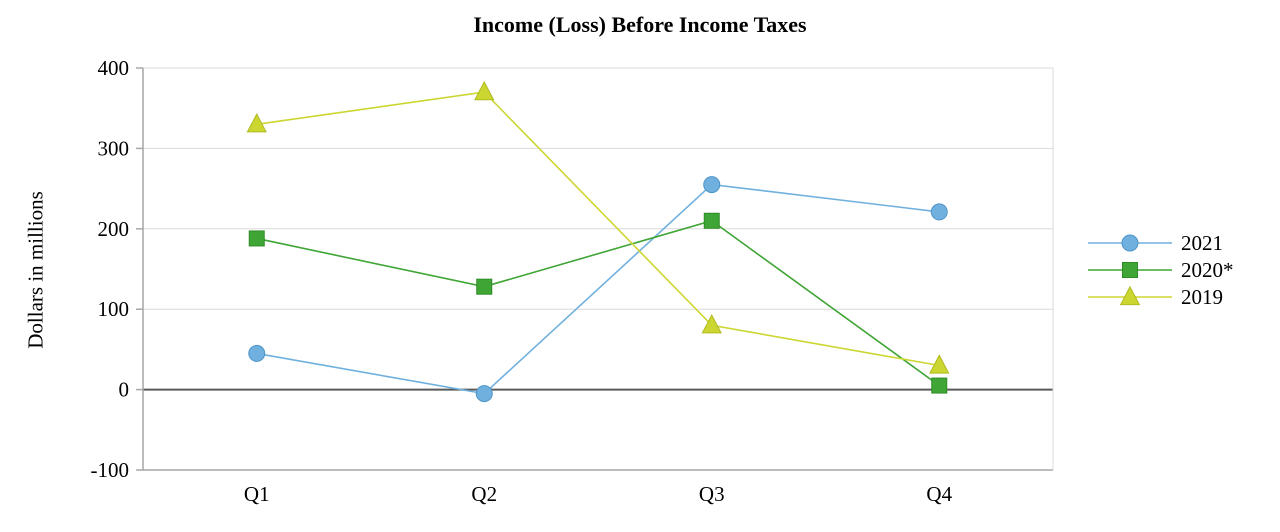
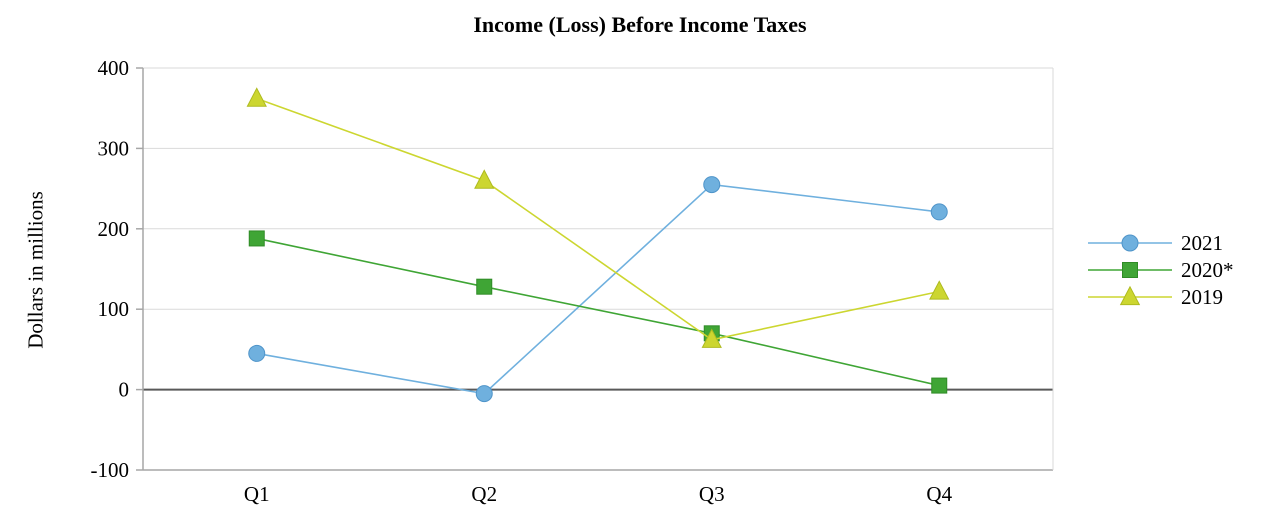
2019/Q1: 330 -> 360
2019/Q2: 370 -> 260
2020*/Q3: 210 -> 70
2019/Q3: 80 -> 60
2019/Q4: 30 -> 120
